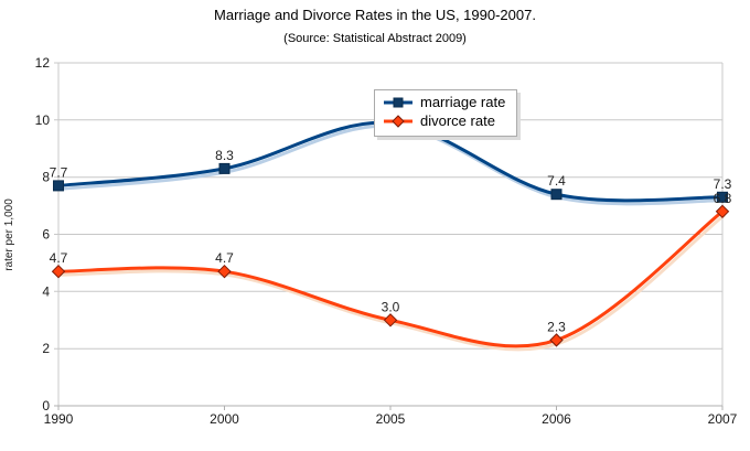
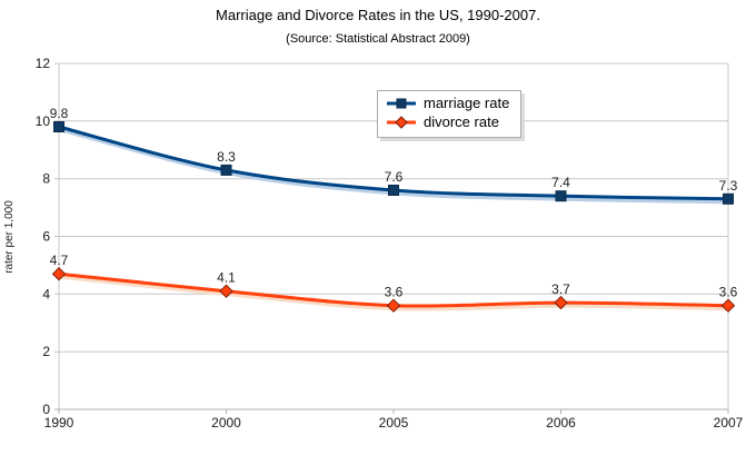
marriage rate/1990: 7.7 -> 9.8
divorce rate/2000: 4.7 -> 4.1
marriage rate/2005: 9.9 -> 7.6
divorce rate/2005: 3.0 -> 3.6
divorce rate/2006: 2.3 -> 3.7
divorce rate/2007: 6.8 -> 3.6
